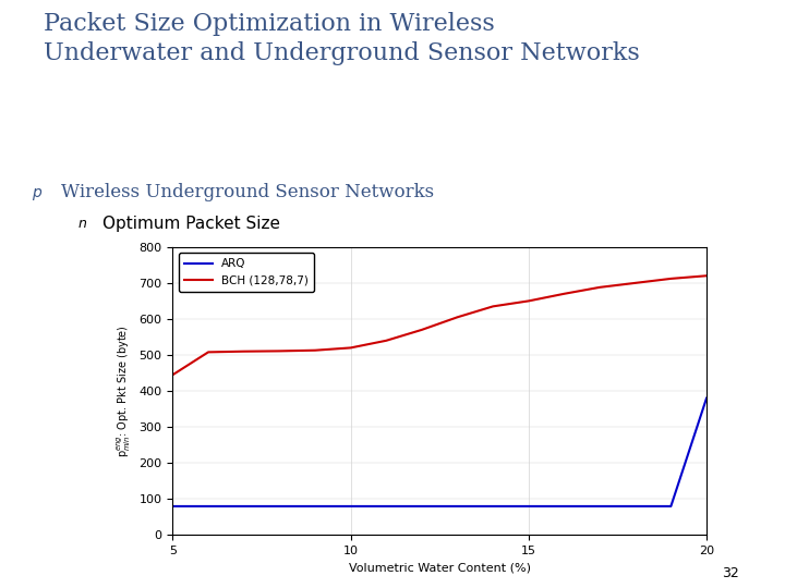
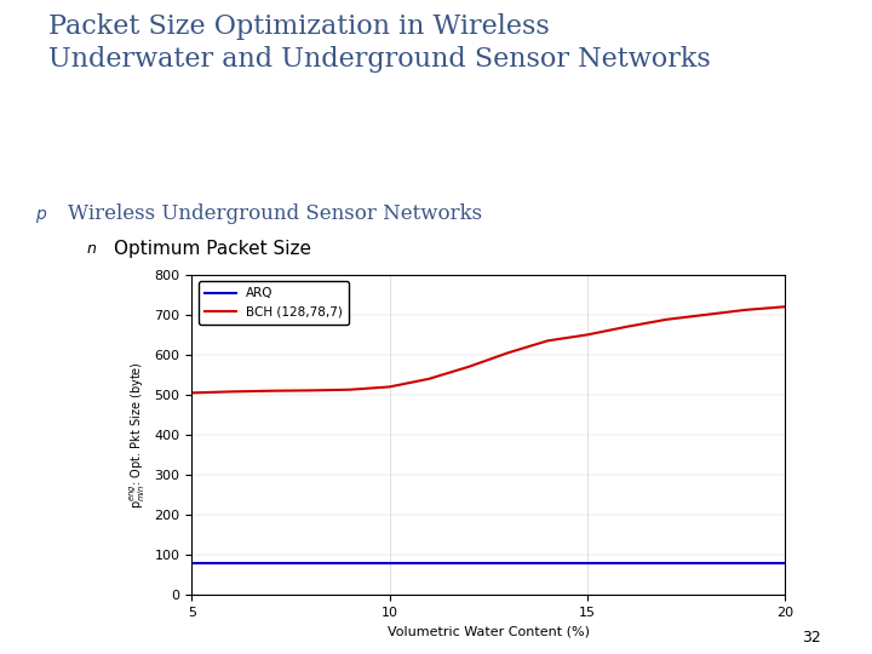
BCH (128,78,7)/5: 445 -> 505
ARQ/20: 380 -> 80
